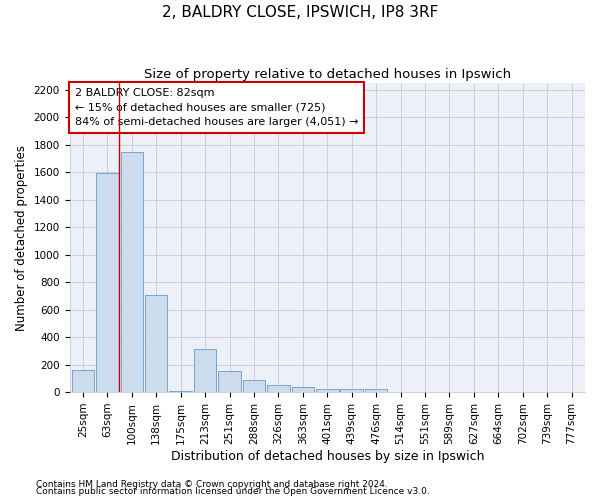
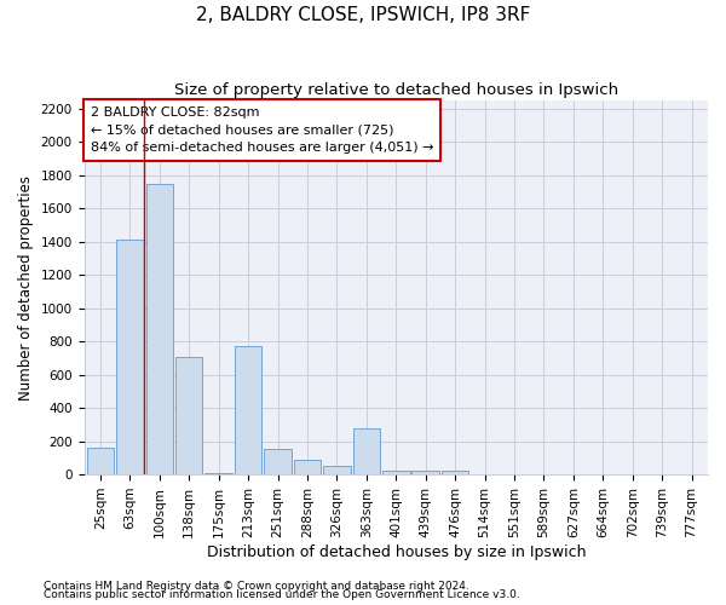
63sqm: 1600 -> 1410
213sqm: 320 -> 770
363sqm: 40 -> 280
